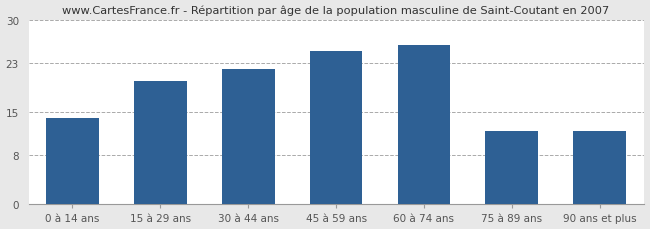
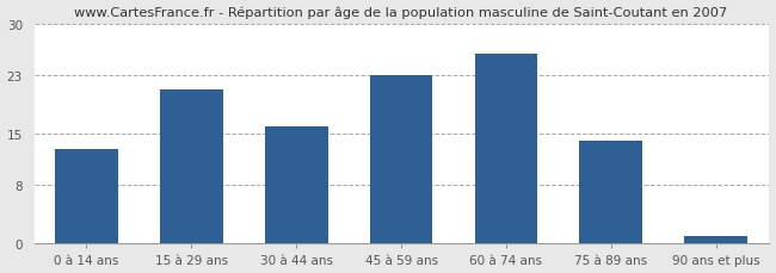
0 à 14 ans: 14 -> 13
15 à 29 ans: 20 -> 21
30 à 44 ans: 22 -> 16
45 à 59 ans: 25 -> 23
75 à 89 ans: 12 -> 14
90 ans et plus: 12 -> 1
